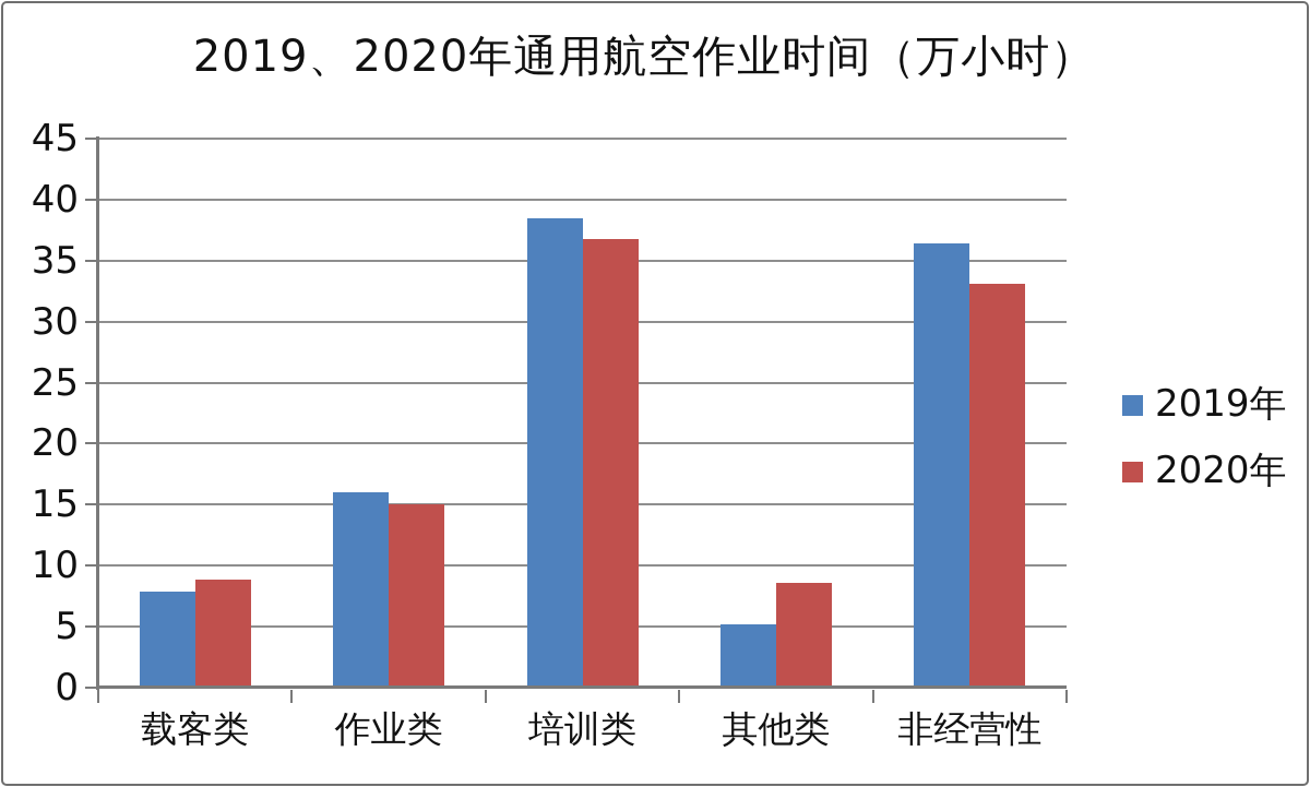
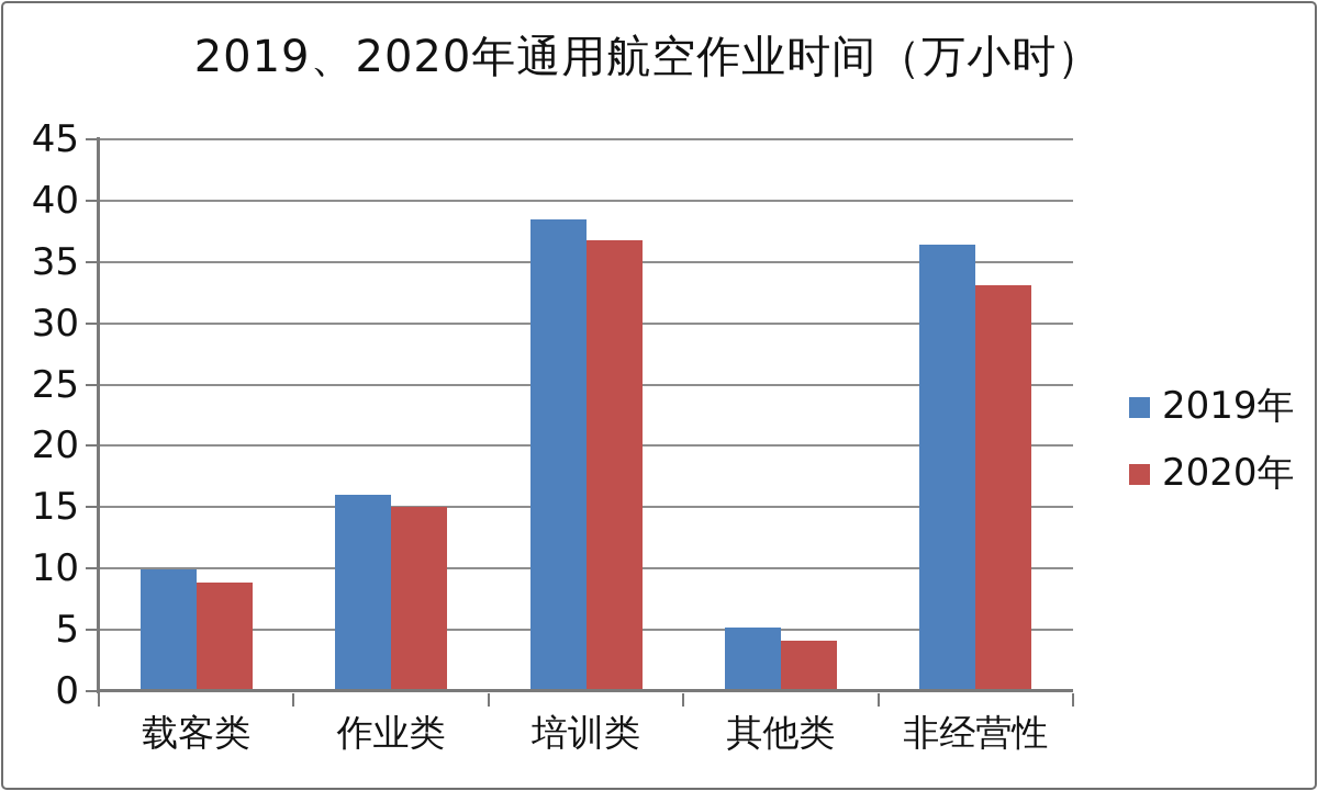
2019年/载客类: 7.9 -> 9.9
2020年/其他类: 8.6 -> 4.1
